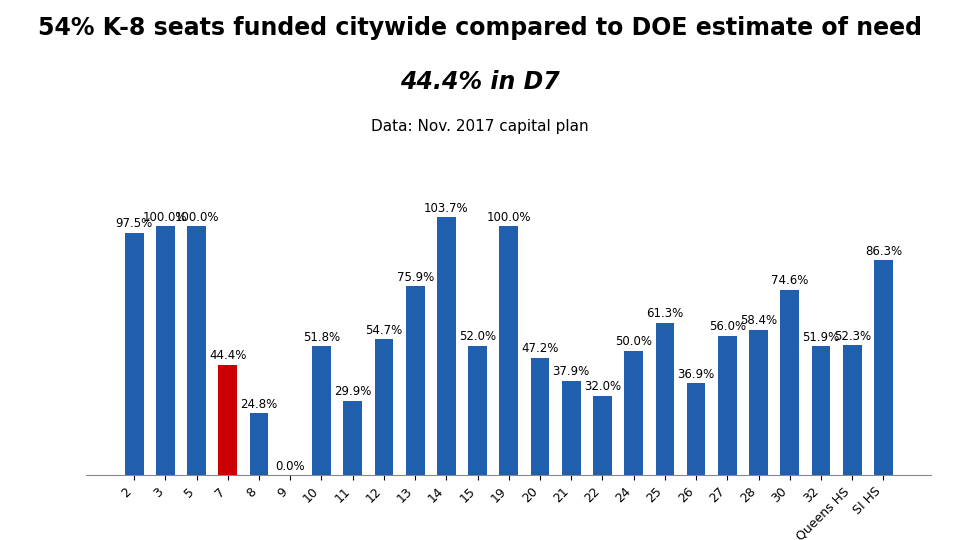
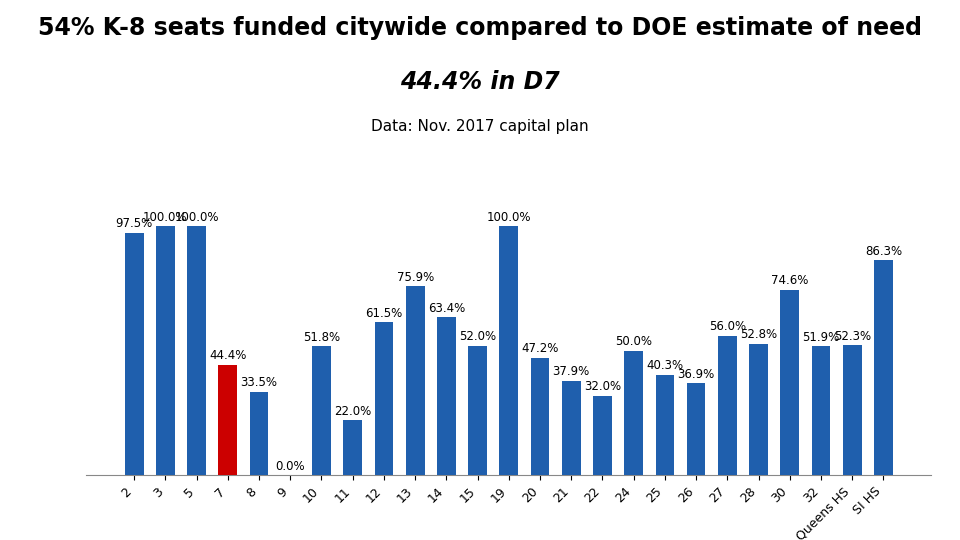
8: 24.8% -> 33.5%
11: 29.9% -> 22.0%
12: 54.7% -> 61.5%
14: 103.7% -> 63.4%
25: 61.3% -> 40.3%
28: 58.4% -> 52.8%
